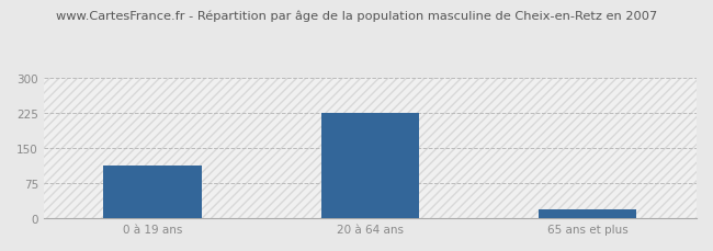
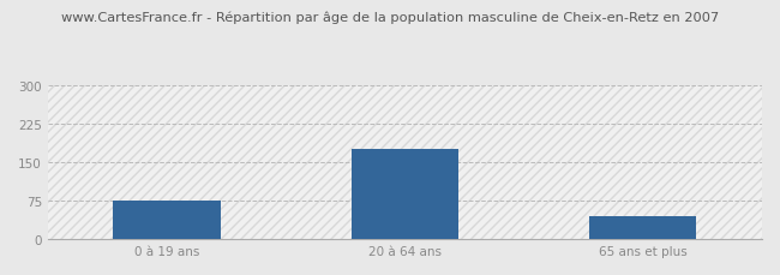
0 à 19 ans: 113 -> 75
20 à 64 ans: 225 -> 175
65 ans et plus: 20 -> 45
